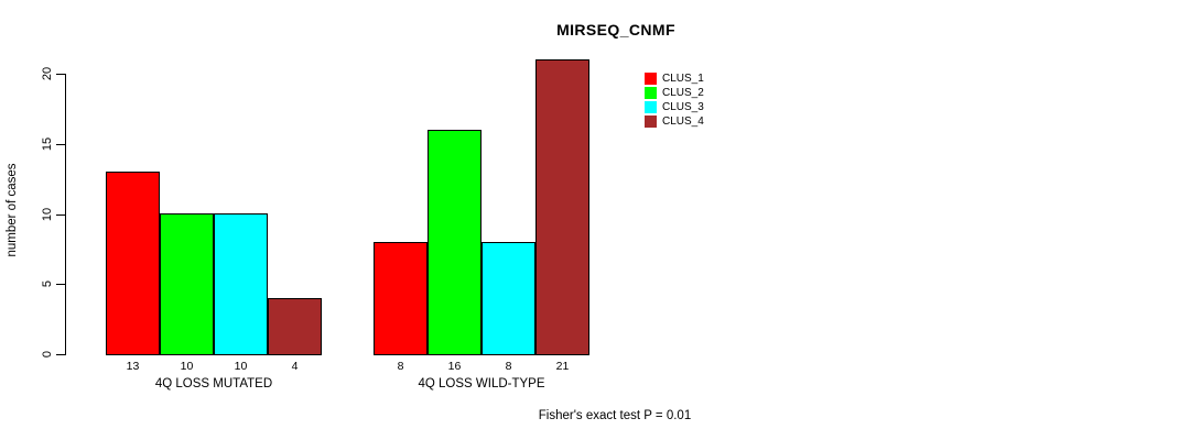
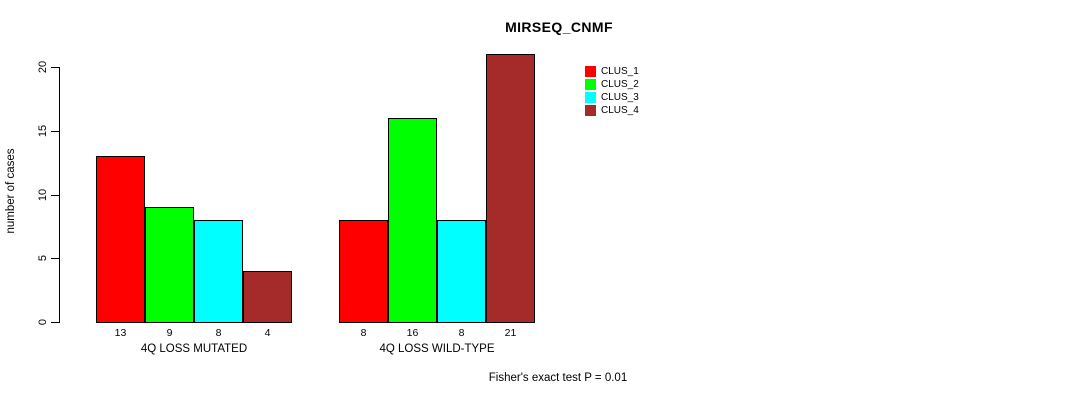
CLUS_2/4Q LOSS MUTATED: 10 -> 9
CLUS_3/4Q LOSS MUTATED: 10 -> 8
